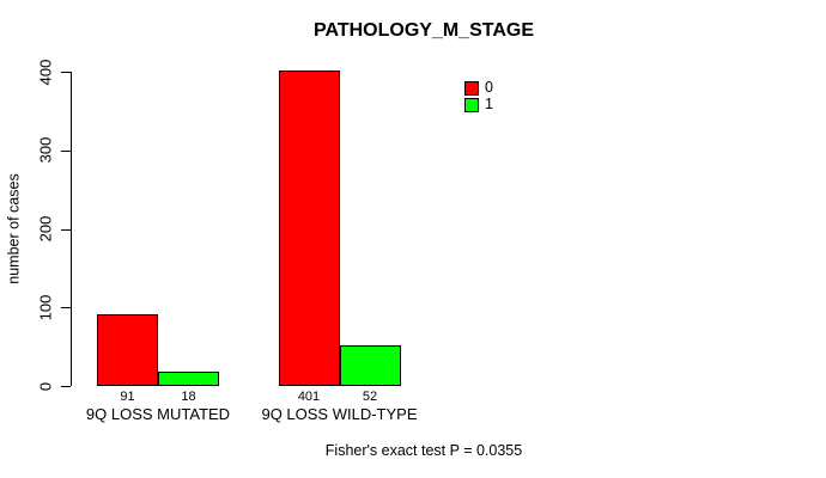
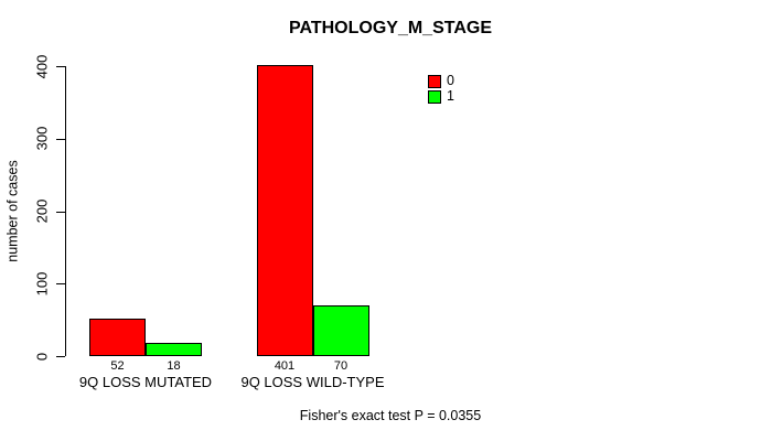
0/9Q LOSS MUTATED: 91 -> 52
1/9Q LOSS WILD-TYPE: 52 -> 70
